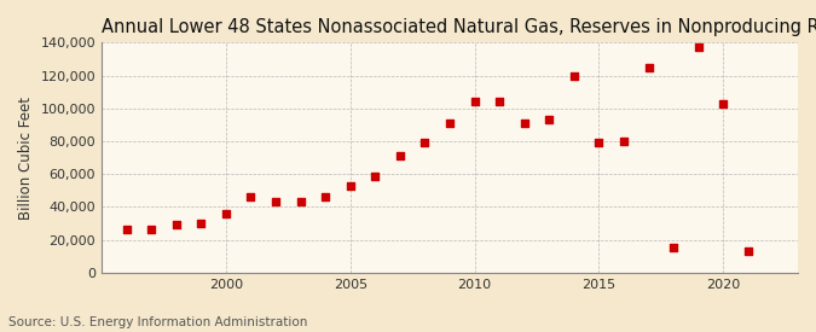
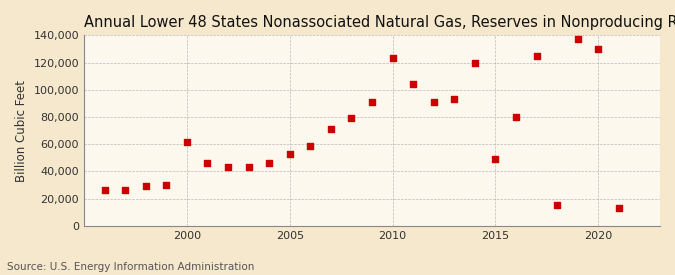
2000: 36,000 -> 62,000
2010: 104,000 -> 123,000
2015: 79,000 -> 49,000
2020: 103,000 -> 130,000
